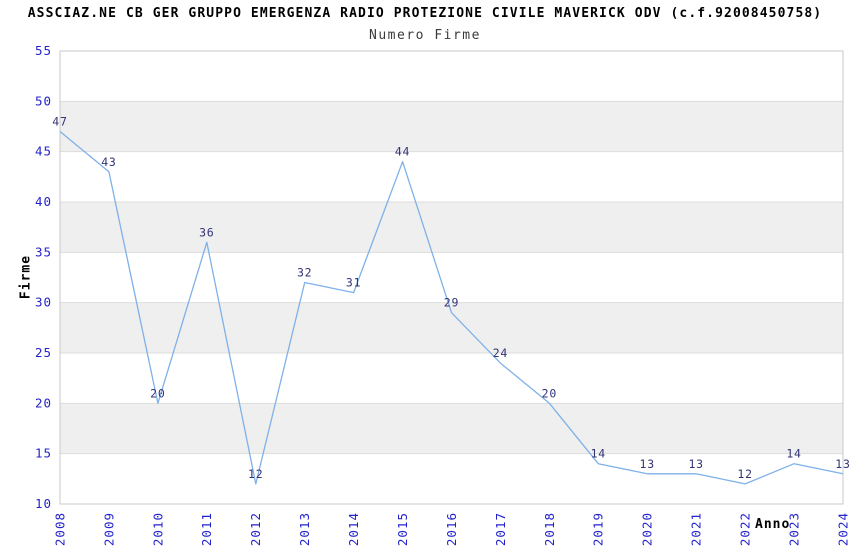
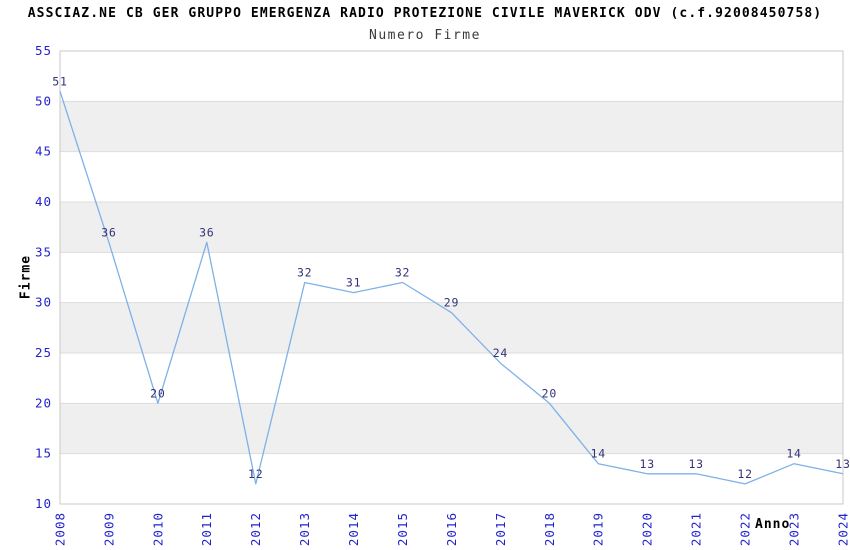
2008: 47 -> 51
2009: 43 -> 36
2015: 44 -> 32
